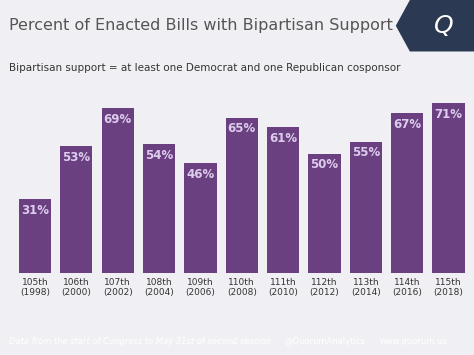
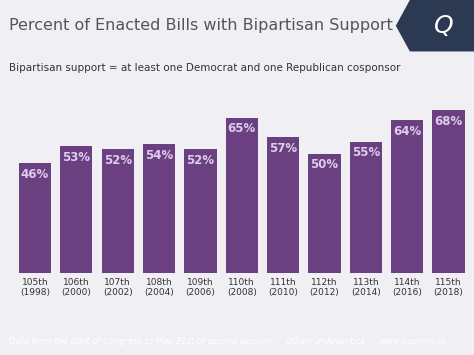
105th (1998): 31% -> 46%
107th (2002): 69% -> 52%
109th (2006): 46% -> 52%
111th (2010): 61% -> 57%
114th (2016): 67% -> 64%
115th (2018): 71% -> 68%
